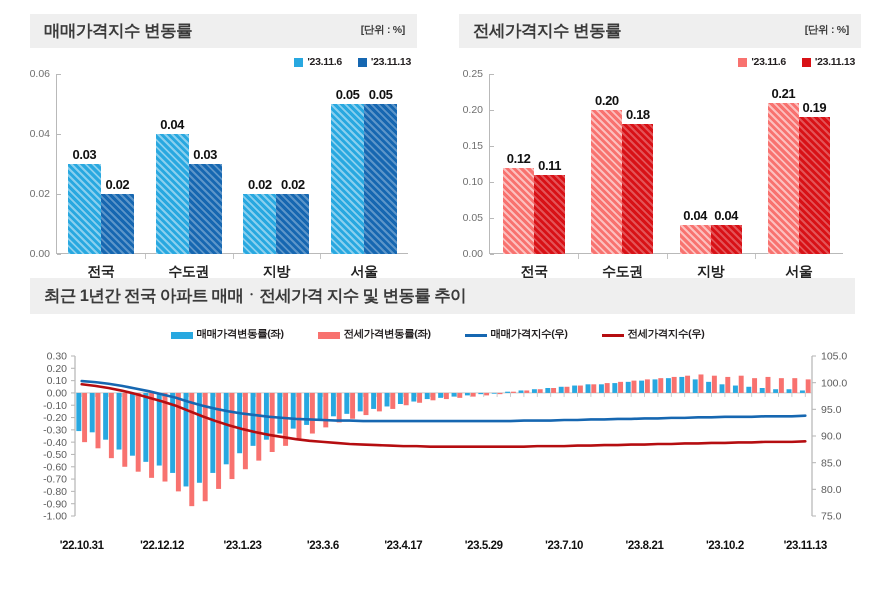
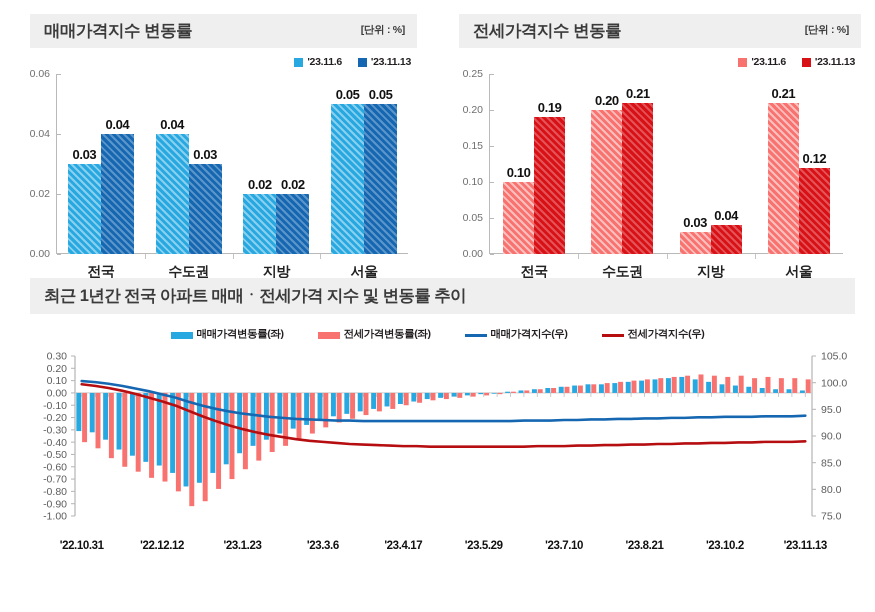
매매가격지수 변동률/'23.11.13/전국: 0.02 -> 0.04
전세가격지수 변동률/'23.11.6/전국: 0.12 -> 0.10
전세가격지수 변동률/'23.11.13/전국: 0.11 -> 0.19
전세가격지수 변동률/'23.11.13/수도권: 0.18 -> 0.21
전세가격지수 변동률/'23.11.6/지방: 0.04 -> 0.03
전세가격지수 변동률/'23.11.13/서울: 0.19 -> 0.12
